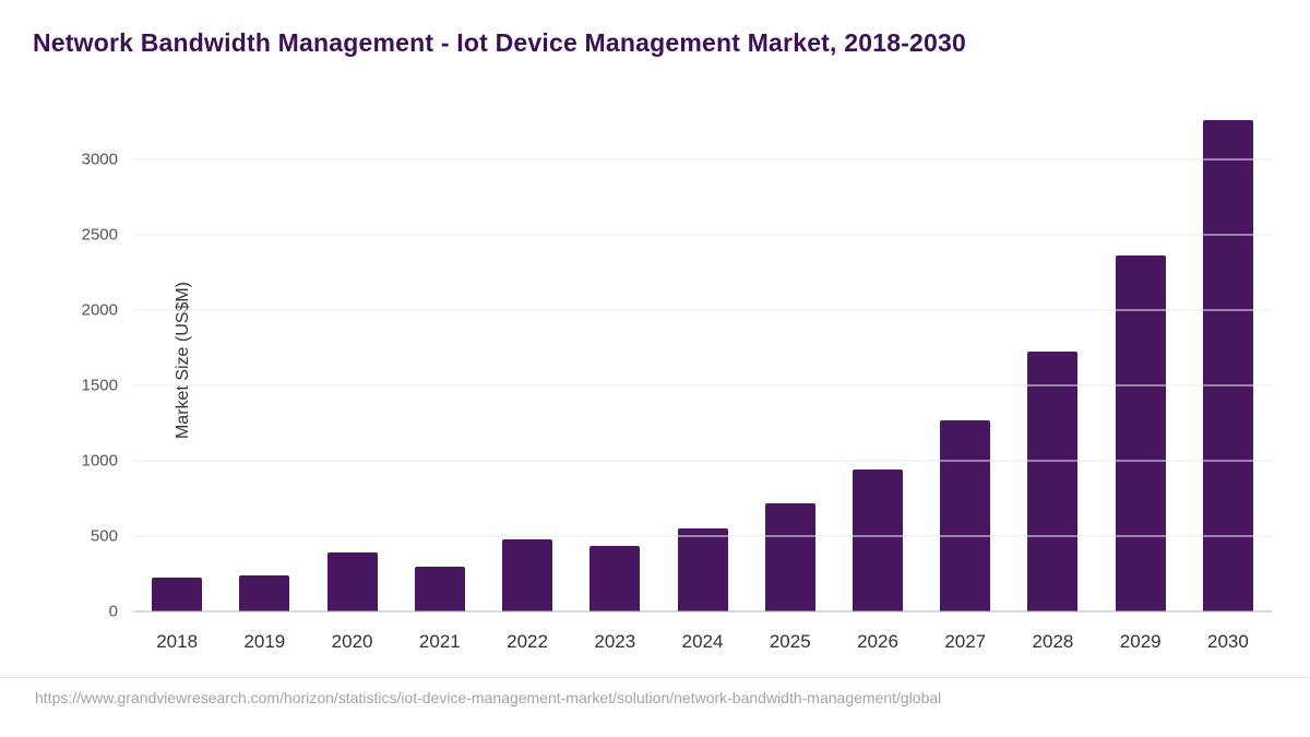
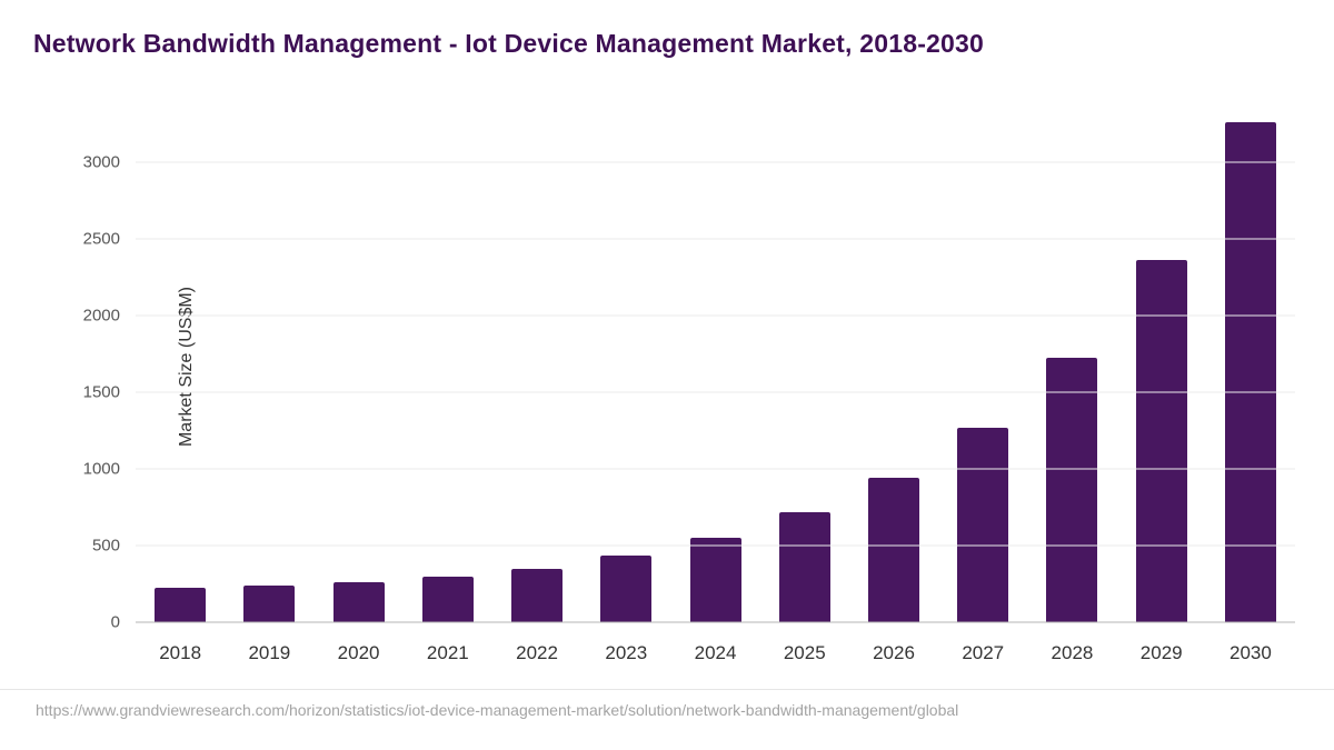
2020: 390 -> 260
2022: 480 -> 350
